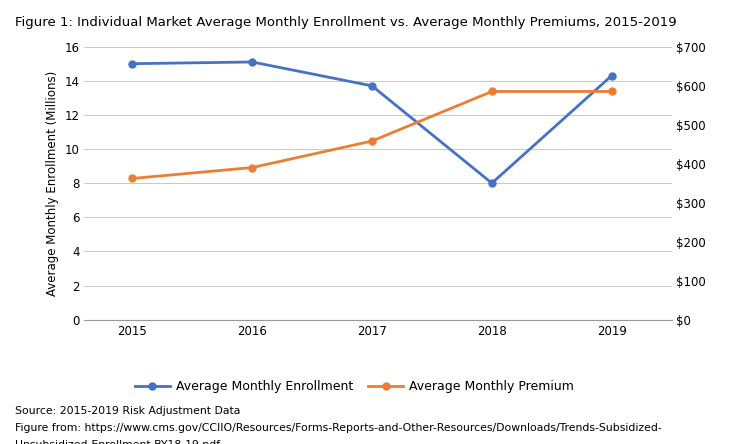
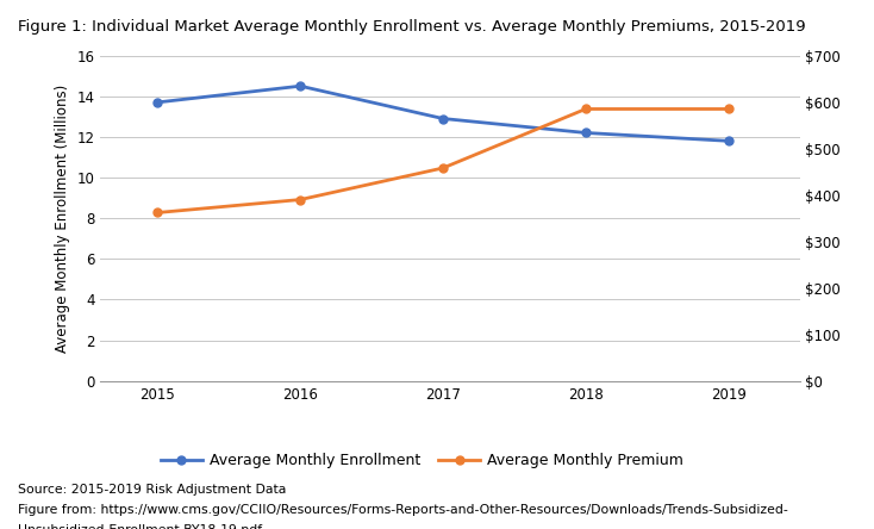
Average Monthly Enrollment/2015: 15.0 -> 13.7
Average Monthly Enrollment/2016: 15.1 -> 14.5
Average Monthly Enrollment/2017: 13.7 -> 12.9
Average Monthly Enrollment/2018: 8.0 -> 12.2
Average Monthly Enrollment/2019: 14.3 -> 11.8
